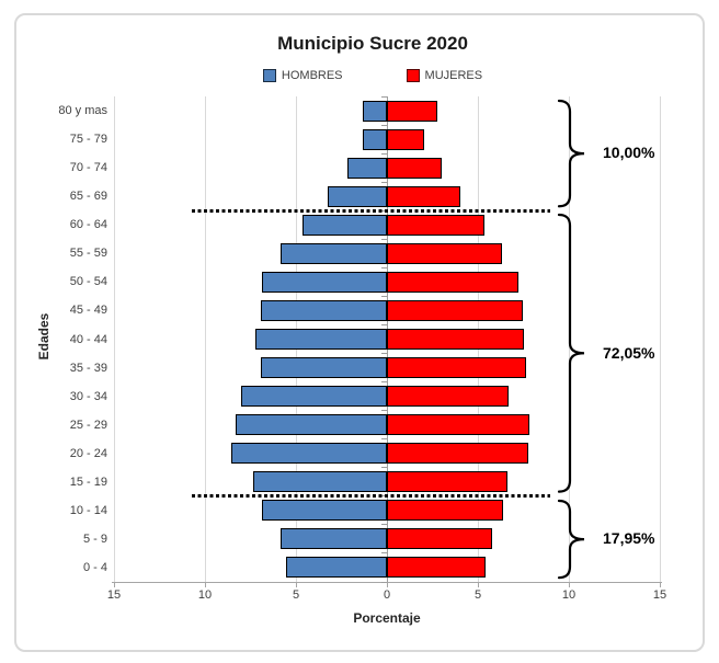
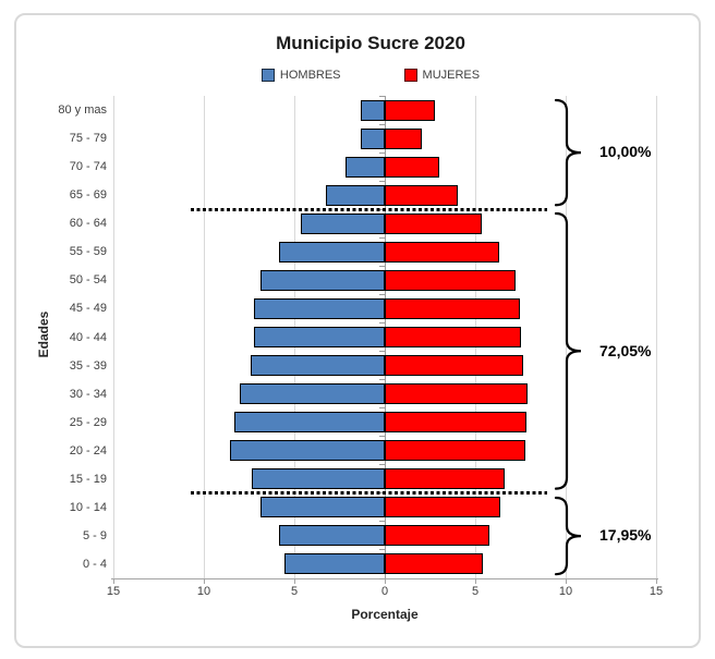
HOMBRES/45 - 49: 6.9 -> 7.2
HOMBRES/35 - 39: 6.9 -> 7.4
MUJERES/30 - 34: 6.7 -> 7.9
